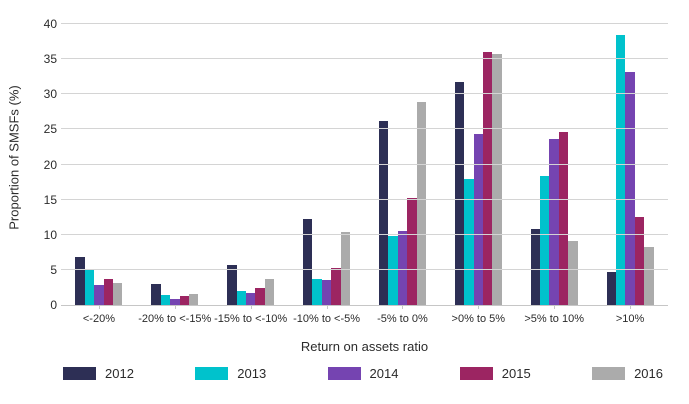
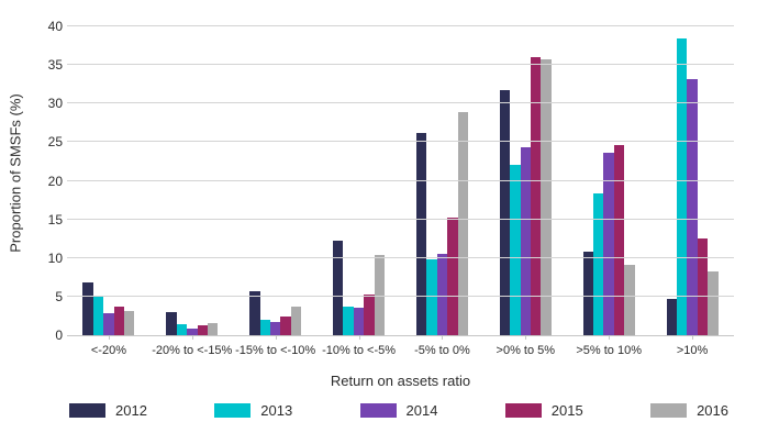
2013/>0% to 5%: 18 -> 22
